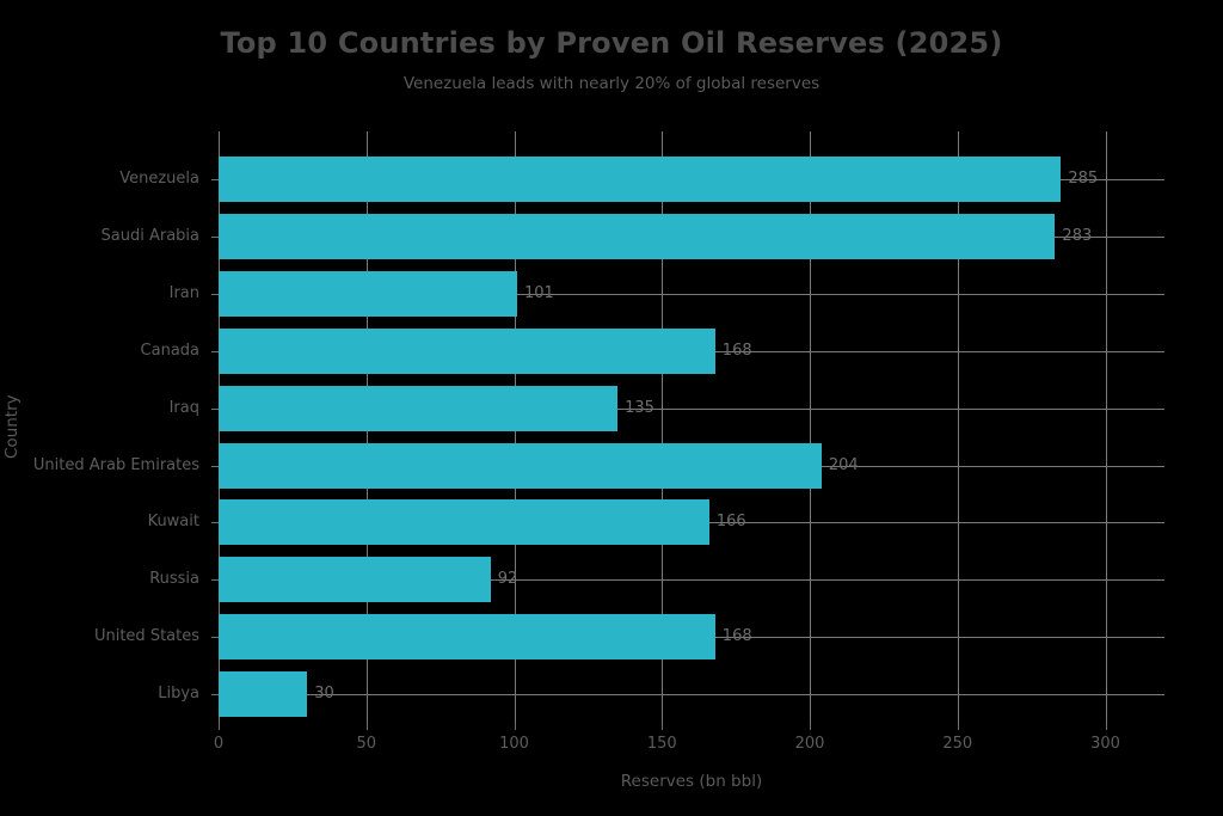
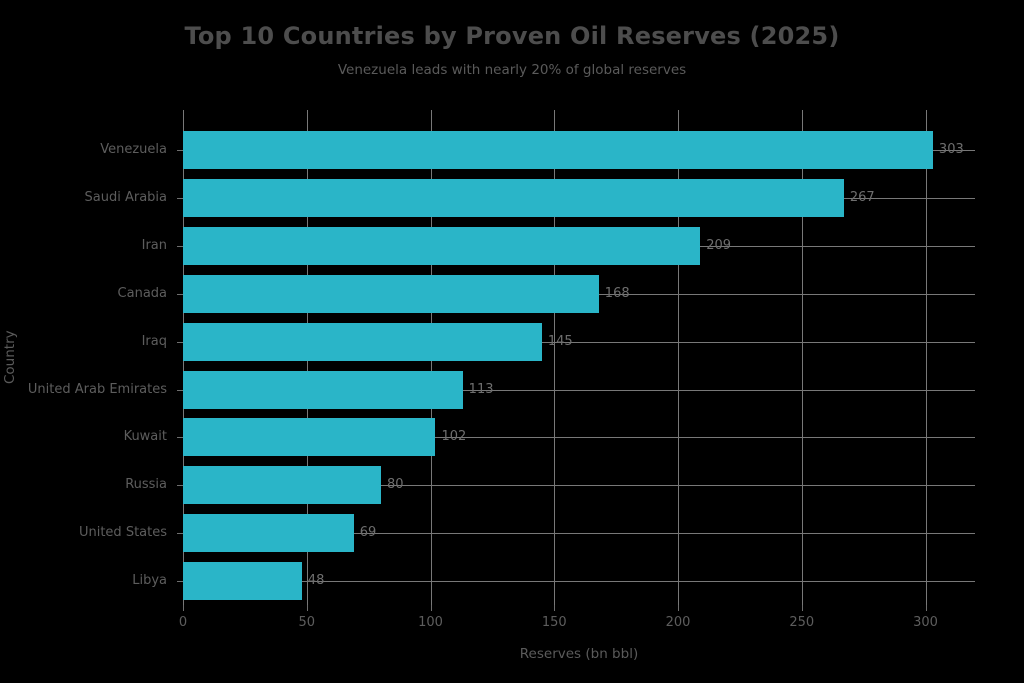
Venezuela: 285 -> 303
Saudi Arabia: 283 -> 267
Iran: 101 -> 209
Iraq: 135 -> 145
United Arab Emirates: 204 -> 113
Kuwait: 166 -> 102
Russia: 92 -> 80
United States: 168 -> 69
Libya: 30 -> 48
